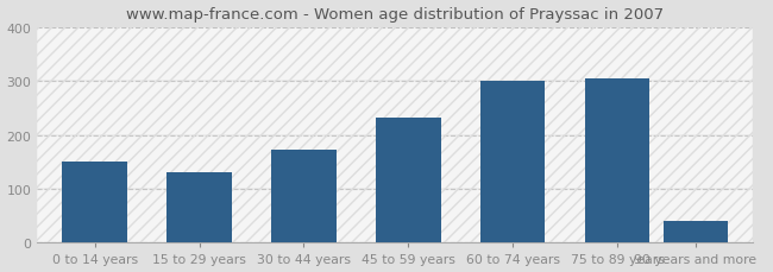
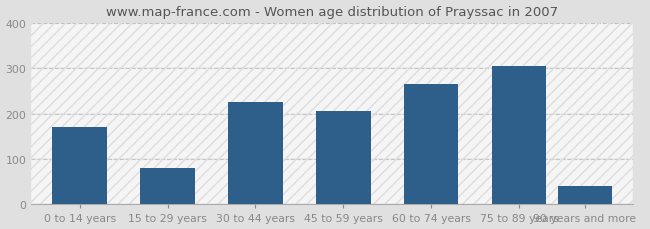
0 to 14 years: 150 -> 170
15 to 29 years: 130 -> 80
30 to 44 years: 172 -> 225
45 to 59 years: 233 -> 205
60 to 74 years: 300 -> 265
